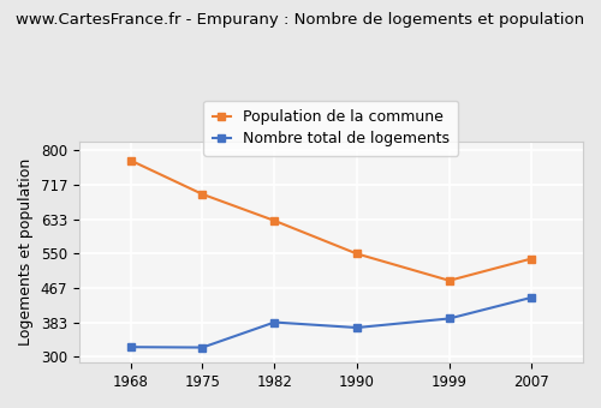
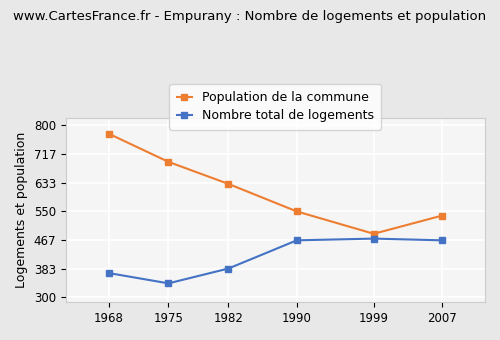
Nombre total de logements/1968: 323 -> 370
Nombre total de logements/1975: 322 -> 340
Nombre total de logements/1990: 370 -> 465
Nombre total de logements/1999: 392 -> 470
Nombre total de logements/2007: 443 -> 465
